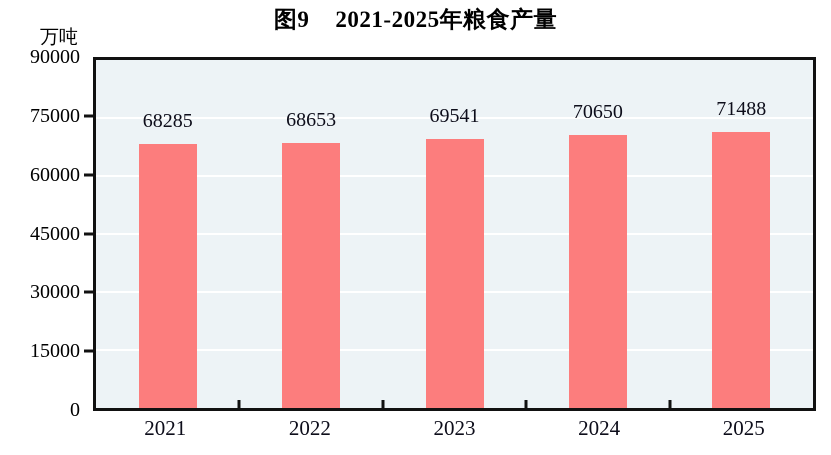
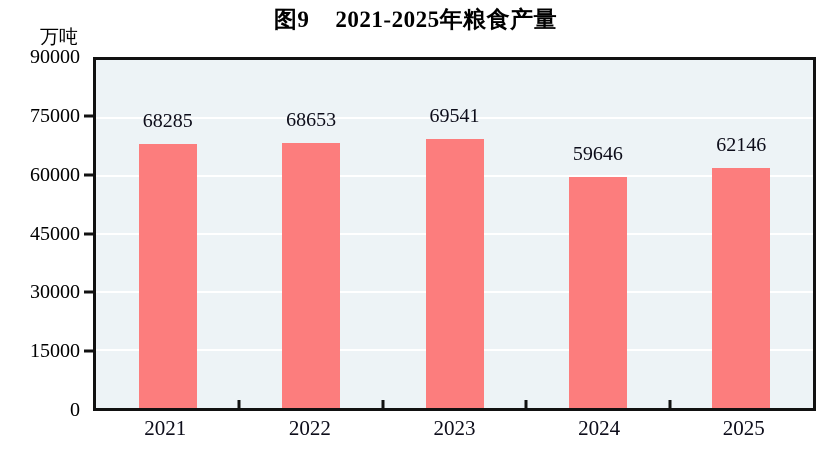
2024: 70650 -> 59646
2025: 71488 -> 62146
